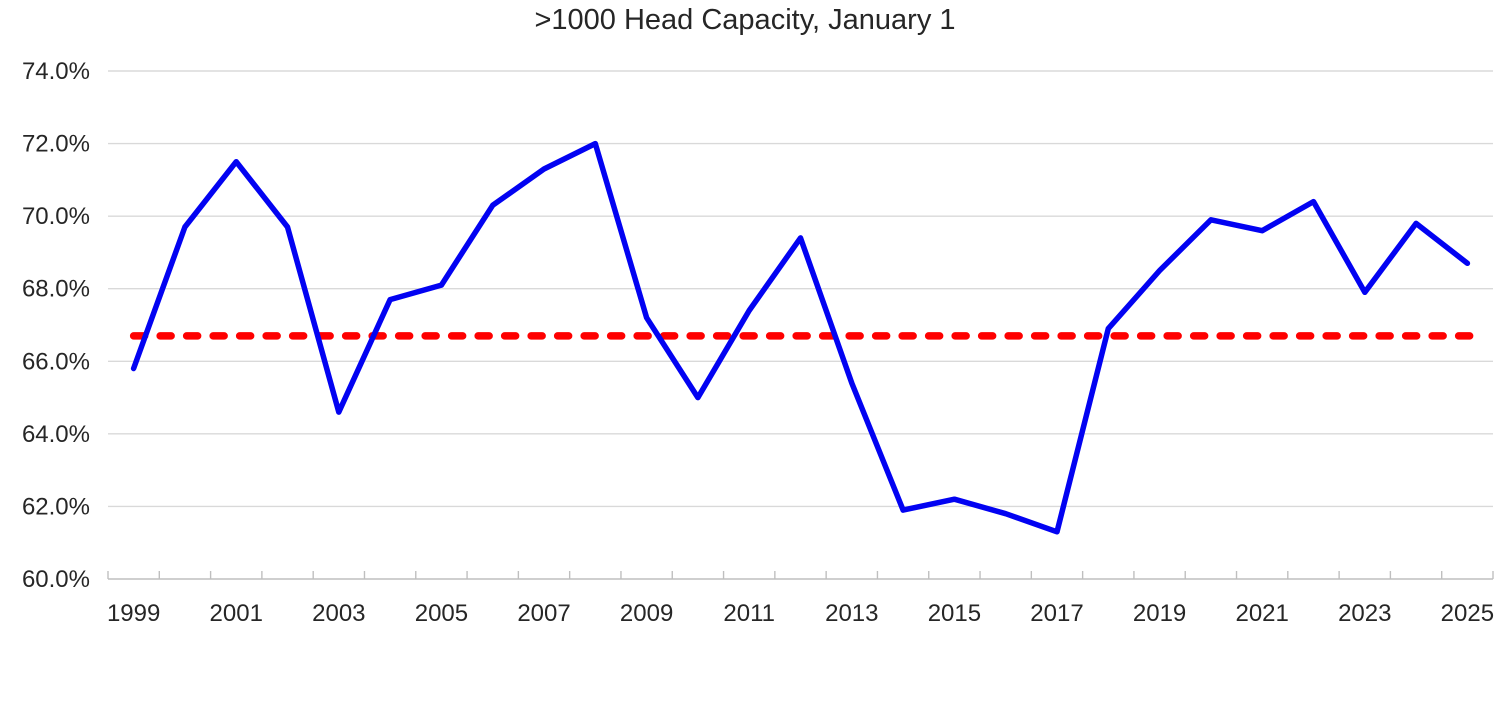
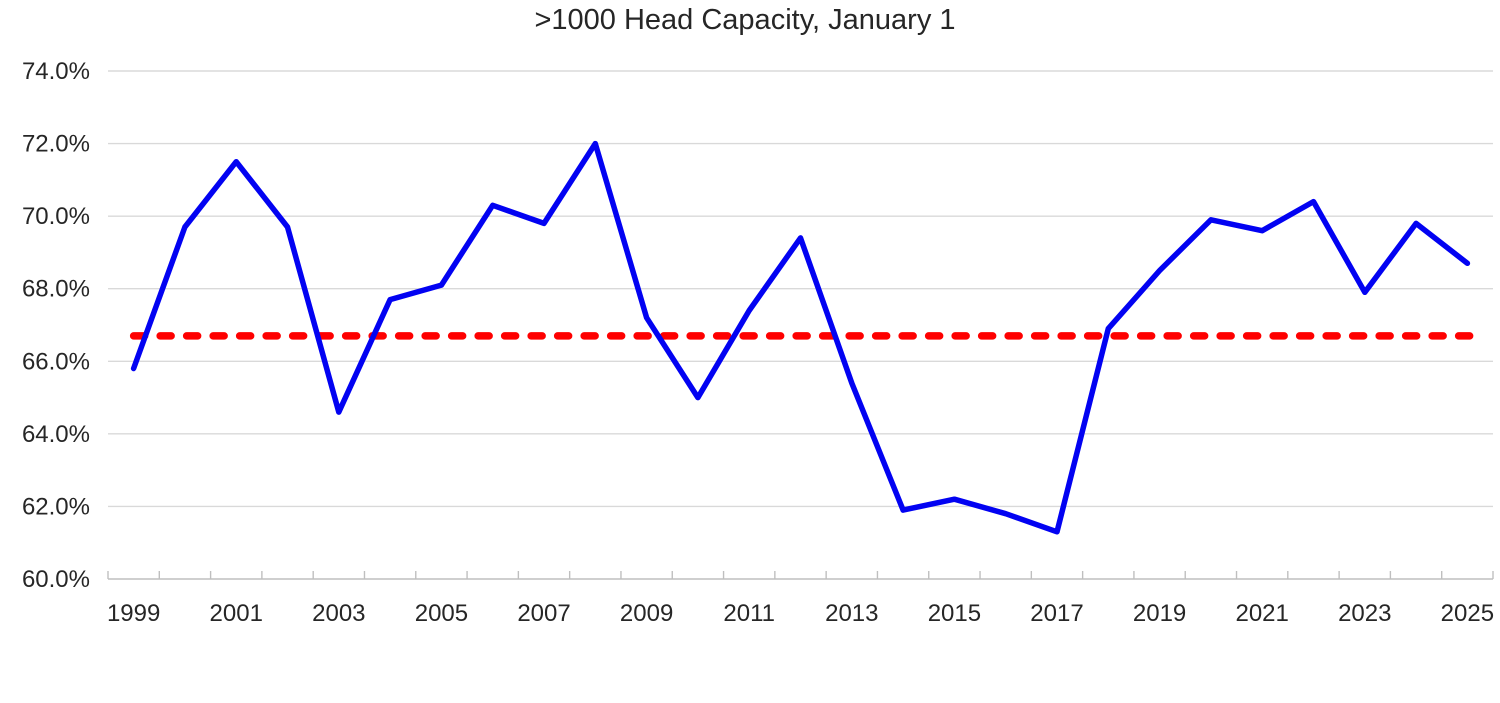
2007: 71.3% -> 69.8%
